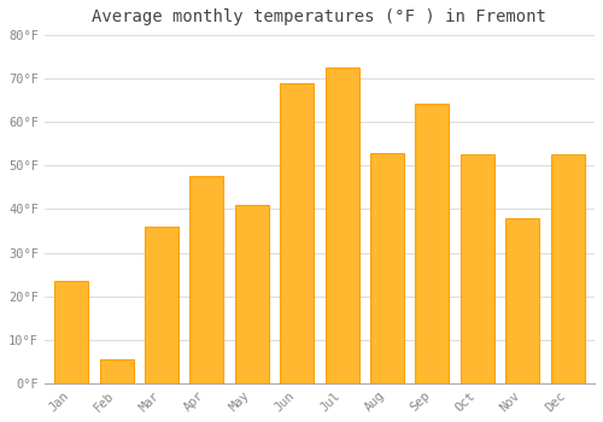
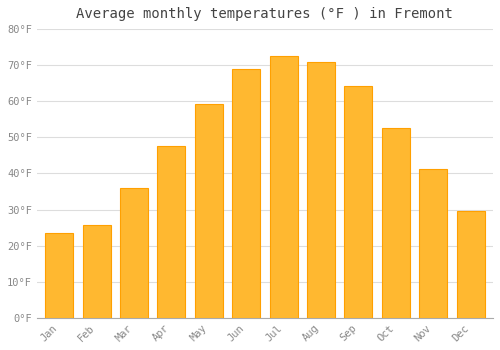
Feb: 5.5°F -> 25.8°F
May: 41.0°F -> 59.2°F
Aug: 53.0°F -> 70.8°F
Nov: 38.0°F -> 41.2°F
Dec: 52.5°F -> 29.5°F
